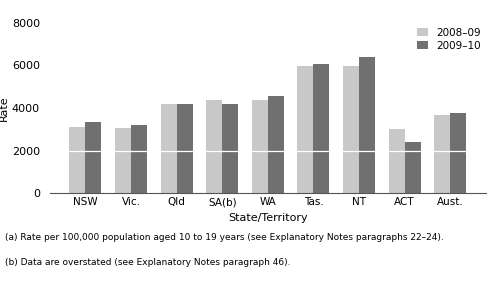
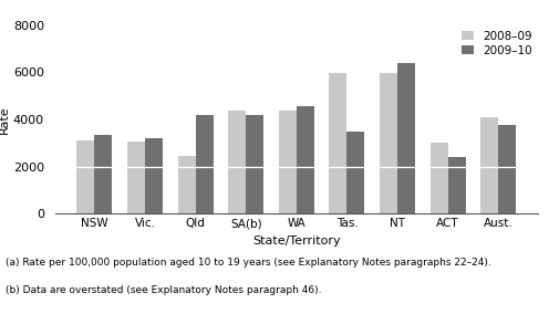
2008–09/Qld: 4200 -> 2450
2009–10/Tas.: 6050 -> 3500
2008–09/Aust.: 3650 -> 4100
